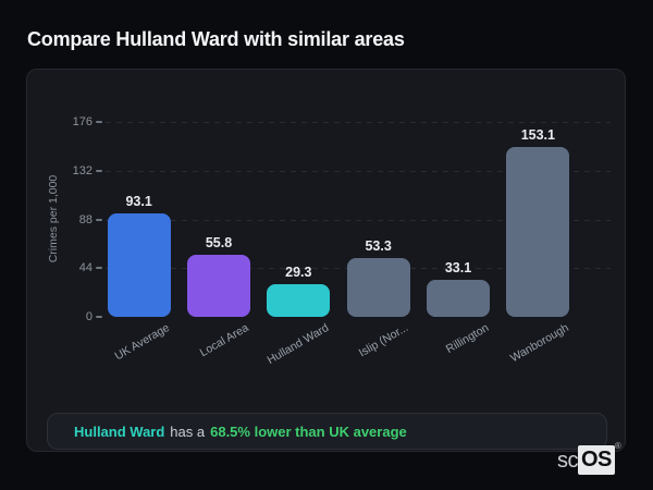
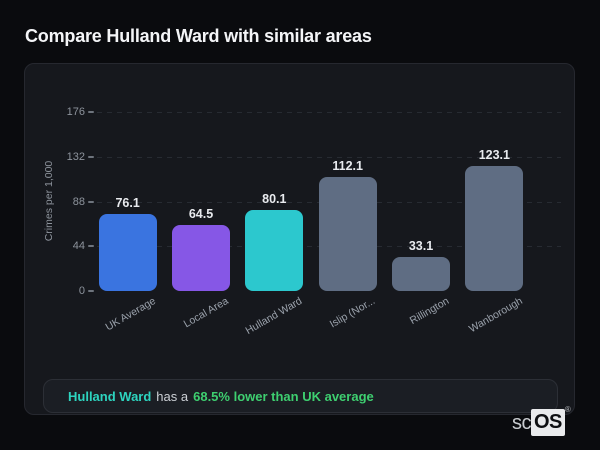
UK Average: 93.1 -> 76.1
Local Area: 55.8 -> 64.5
Hulland Ward: 29.3 -> 80.1
Islip (Nor...: 53.3 -> 112.1
Wanborough: 153.1 -> 123.1
